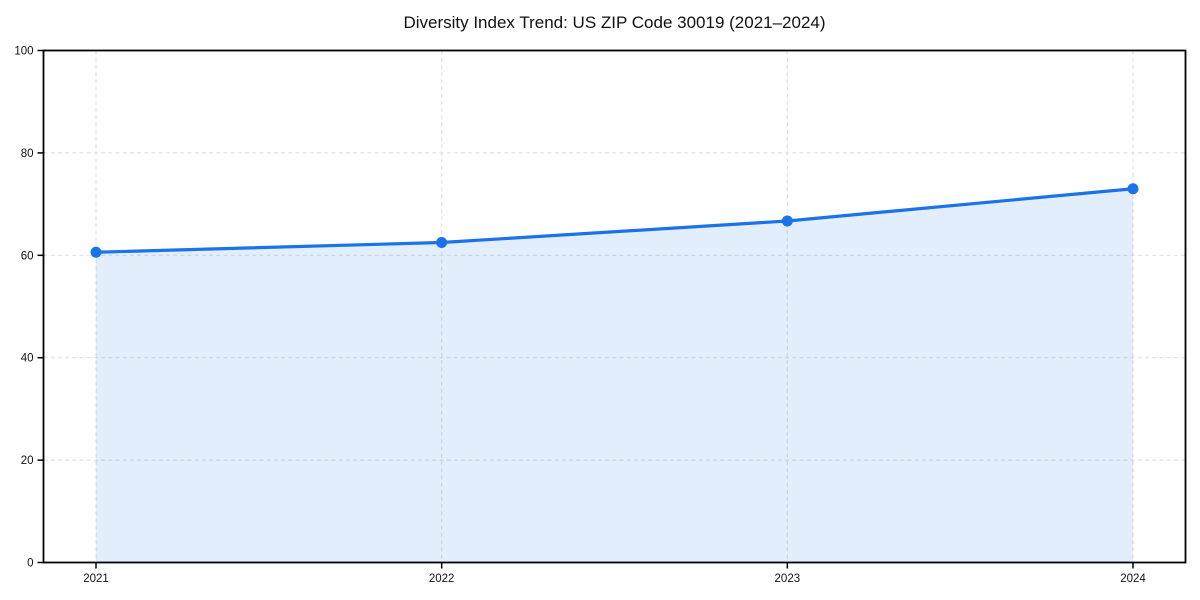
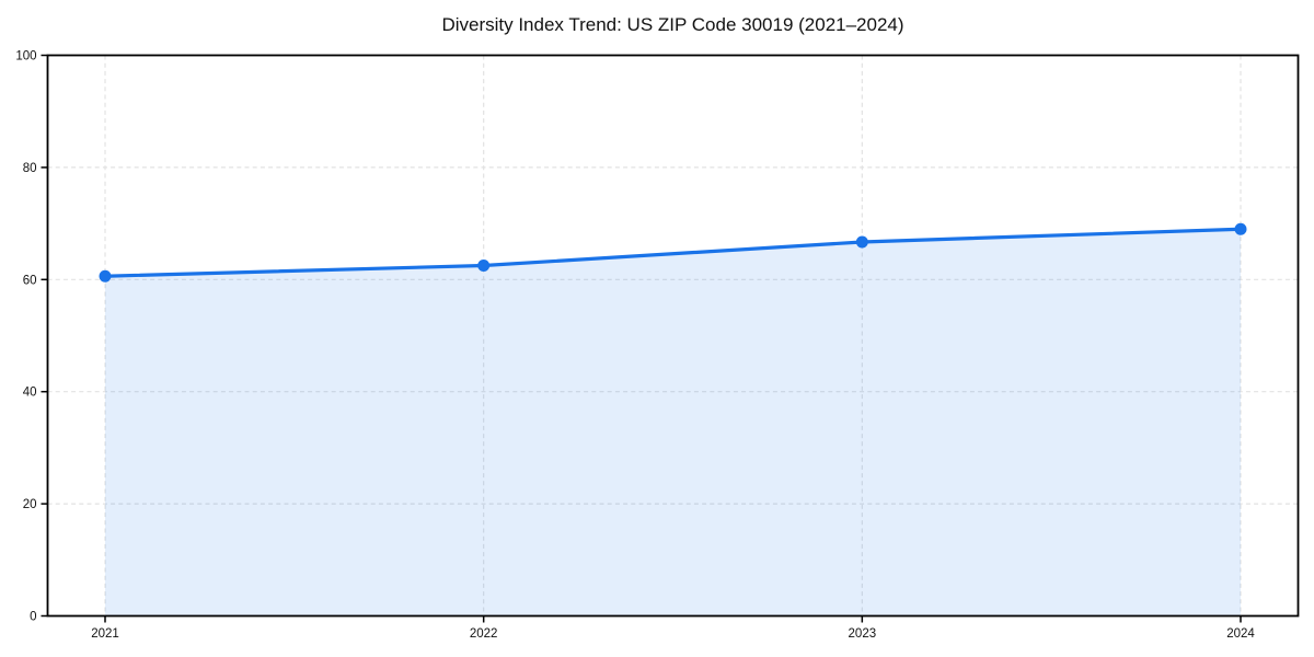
2024: 73 -> 69
